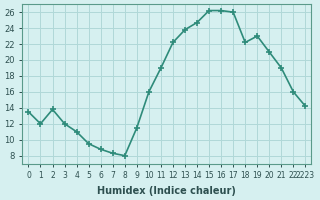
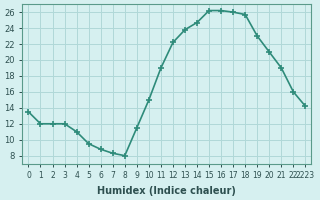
2: 13.8 -> 12.0
10: 16.0 -> 15.0
18: 22.2 -> 25.7
